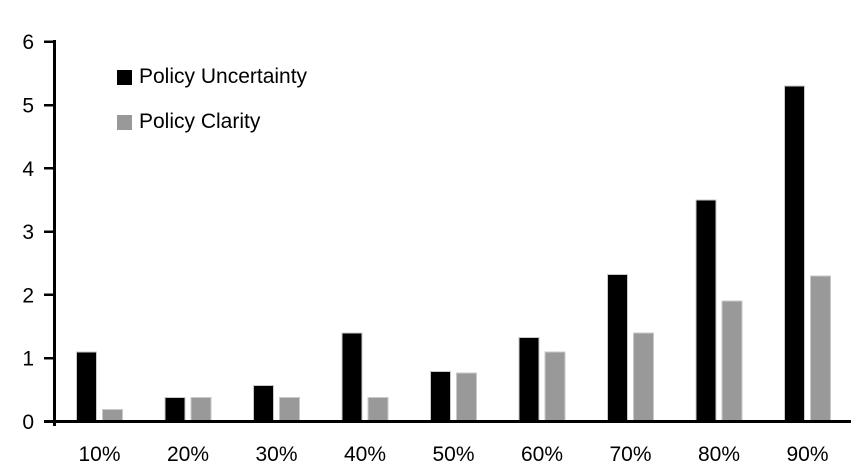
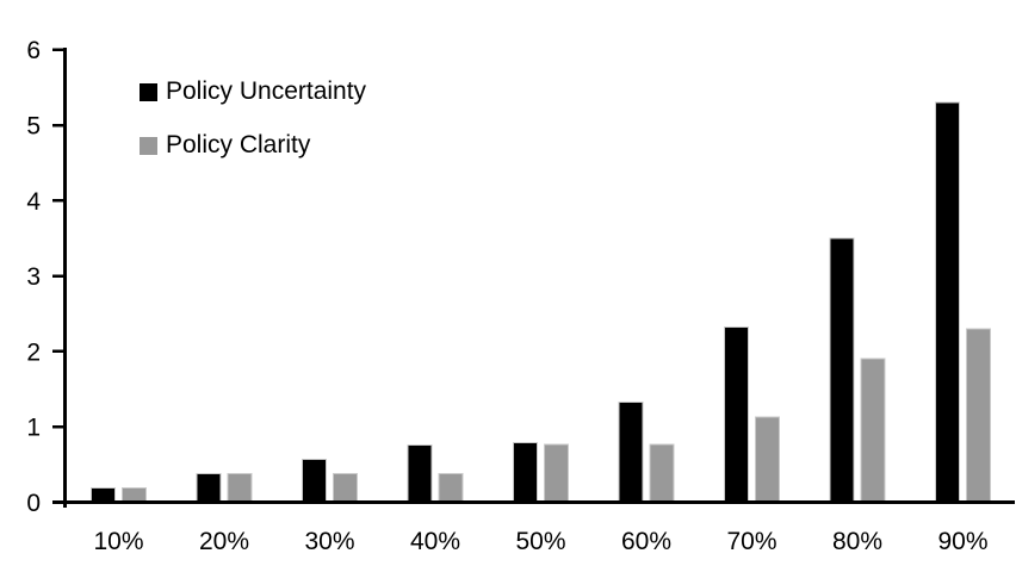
Policy Uncertainty/10%: 1.1 -> 0.2
Policy Uncertainty/40%: 1.4 -> 0.8
Policy Clarity/60%: 1.1 -> 0.8
Policy Clarity/70%: 1.4 -> 1.1
